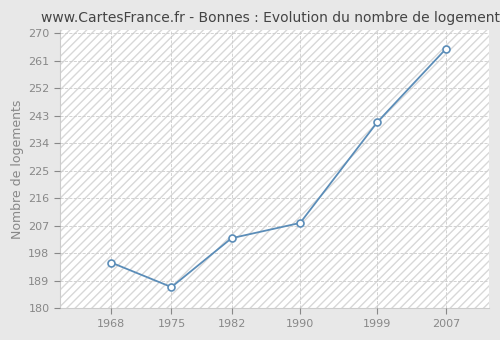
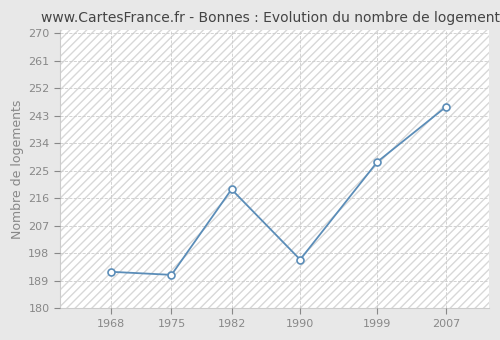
1968: 195 -> 192
1975: 187 -> 191
1982: 203 -> 219
1990: 208 -> 196
1999: 241 -> 228
2007: 265 -> 246
